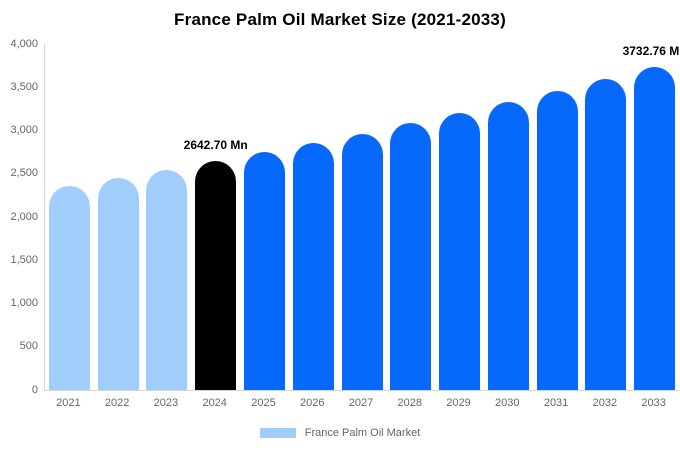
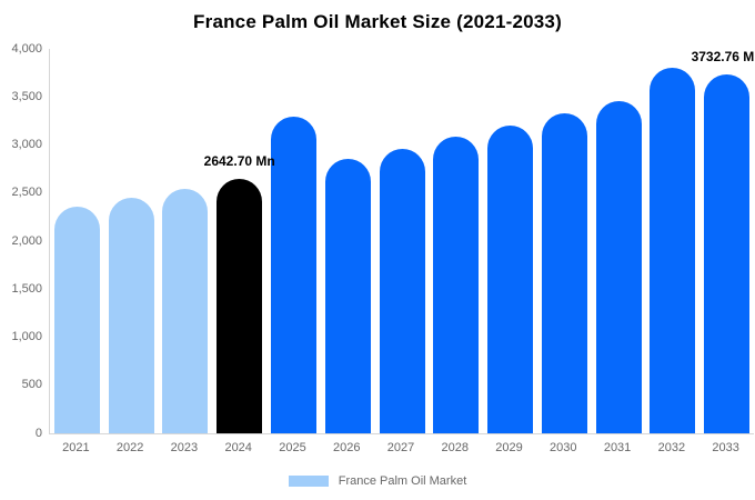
2025: 2700 -> 3300
2032: 3600 -> 3800
